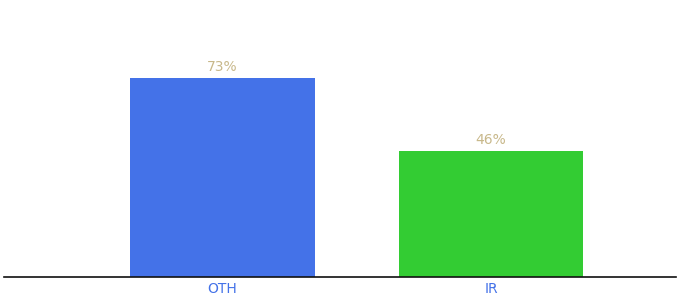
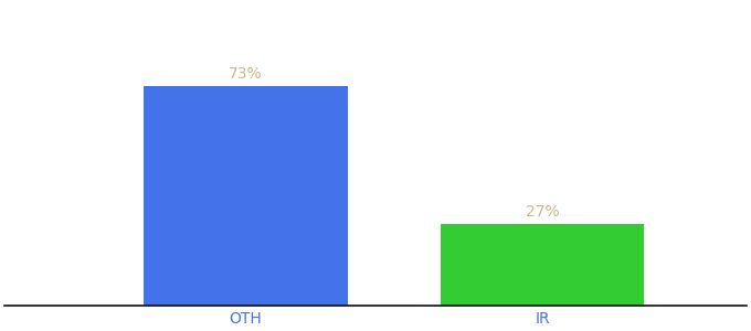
IR: 46% -> 27%
